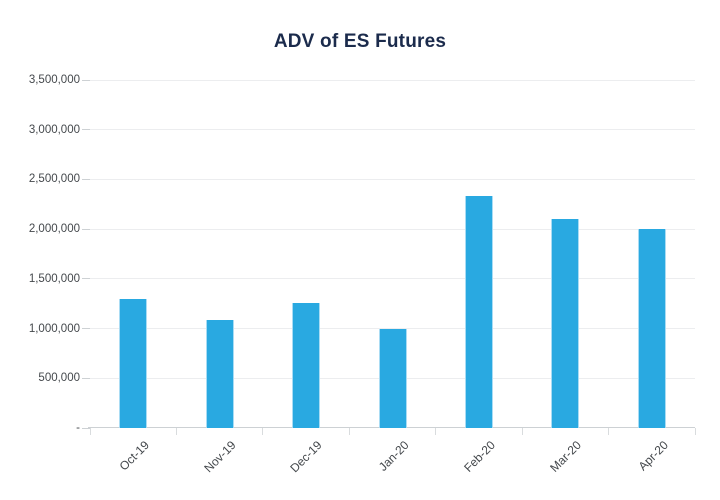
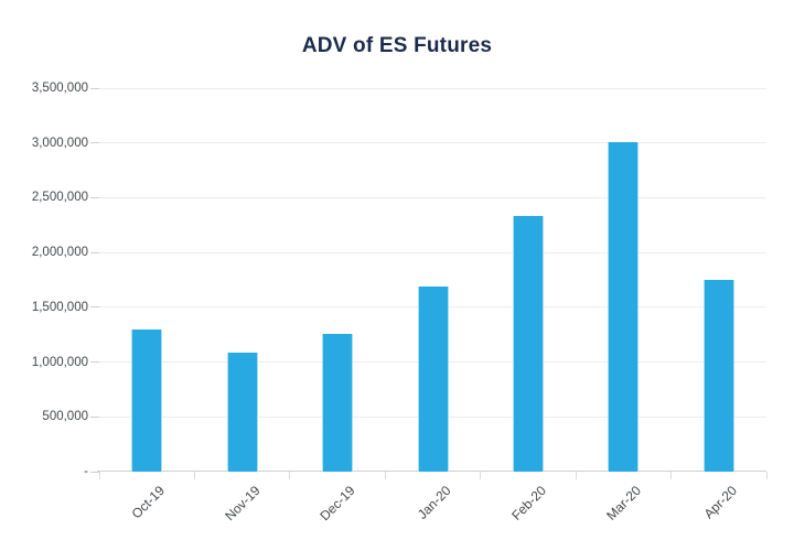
Jan-20: 1000000 -> 1700000
Mar-20: 2100000 -> 3000000
Apr-20: 2000000 -> 1800000
